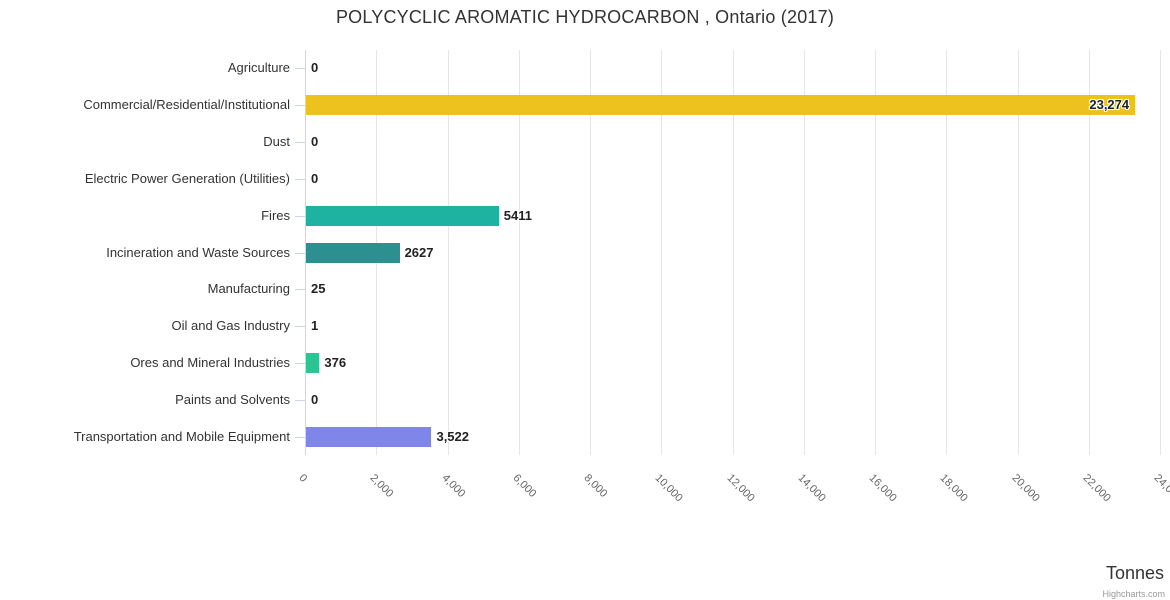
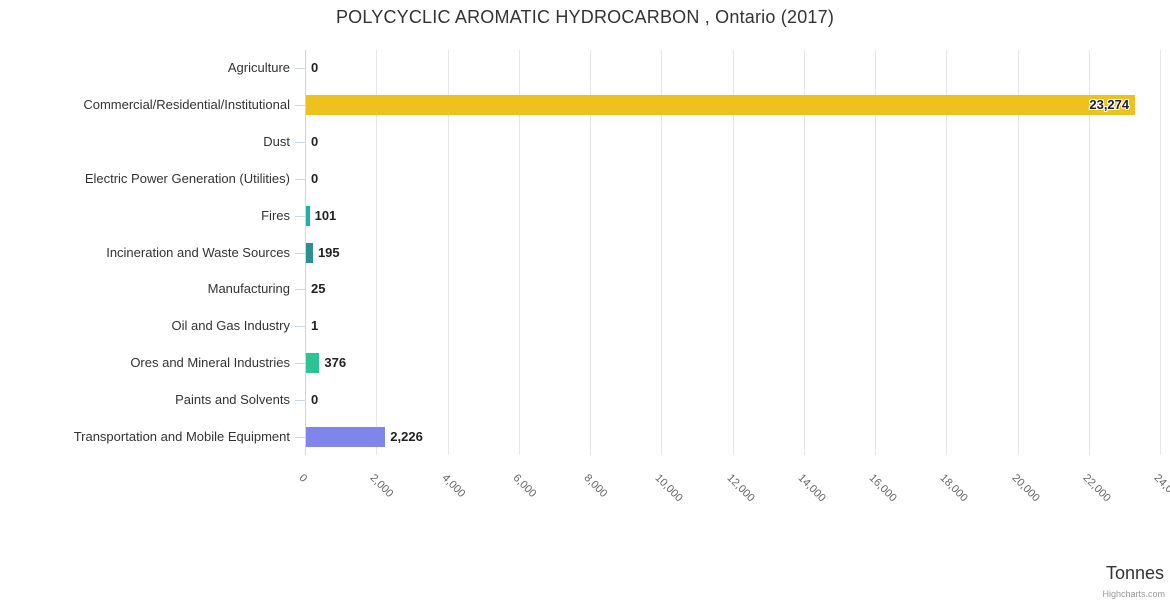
Fires: 5411 -> 101
Incineration and Waste Sources: 2627 -> 195
Transportation and Mobile Equipment: 3,522 -> 2,226
